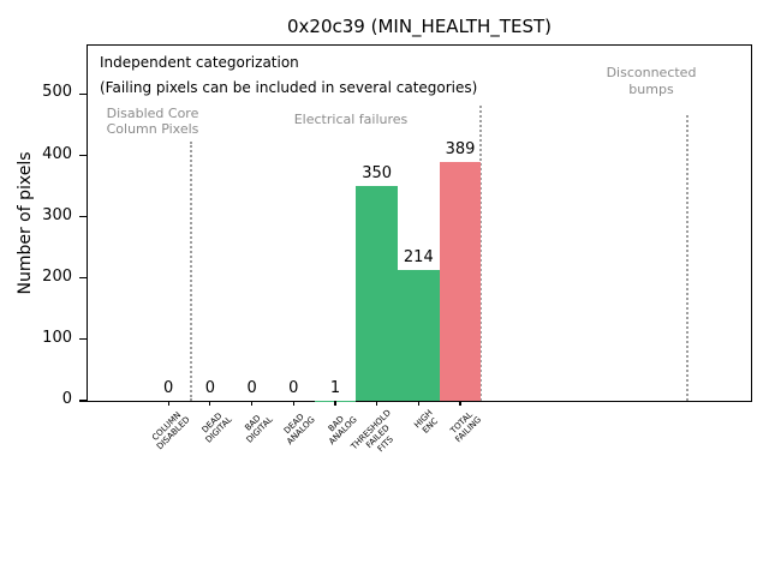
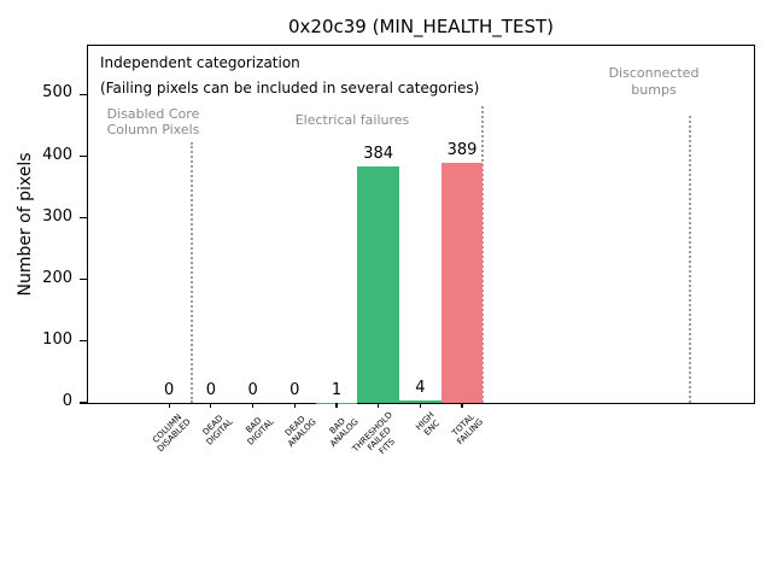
THRESHOLD FAILED FITS: 350 -> 384
HIGH ENC: 214 -> 4
